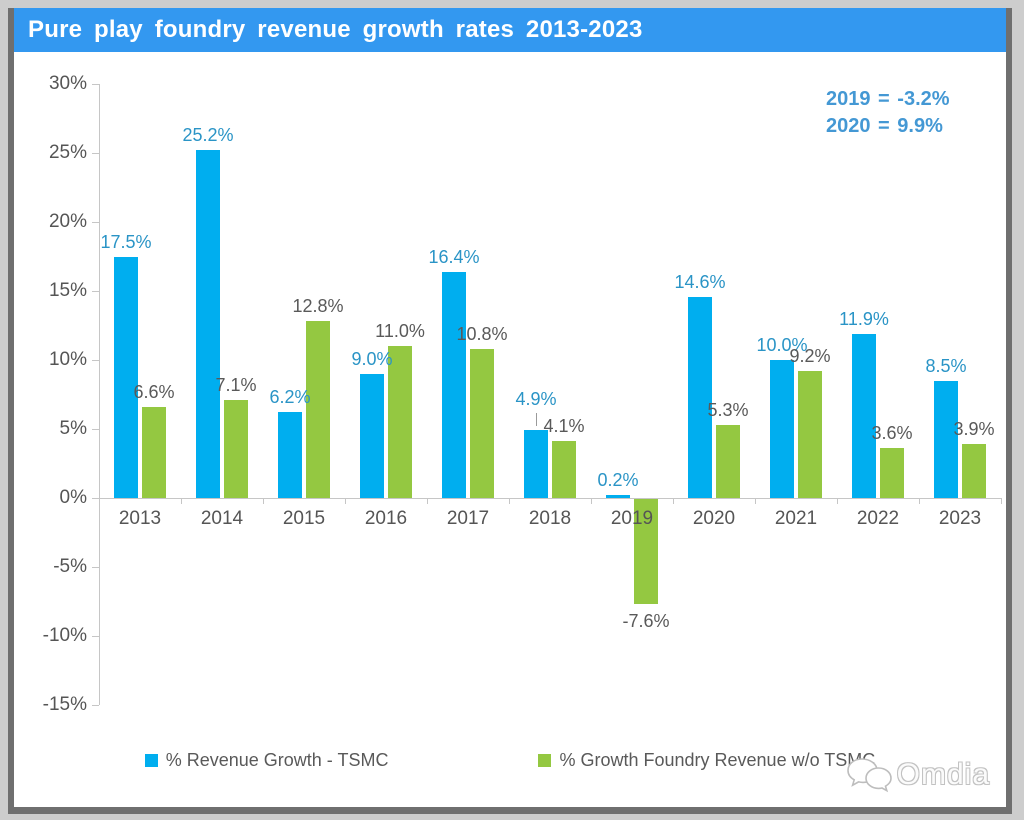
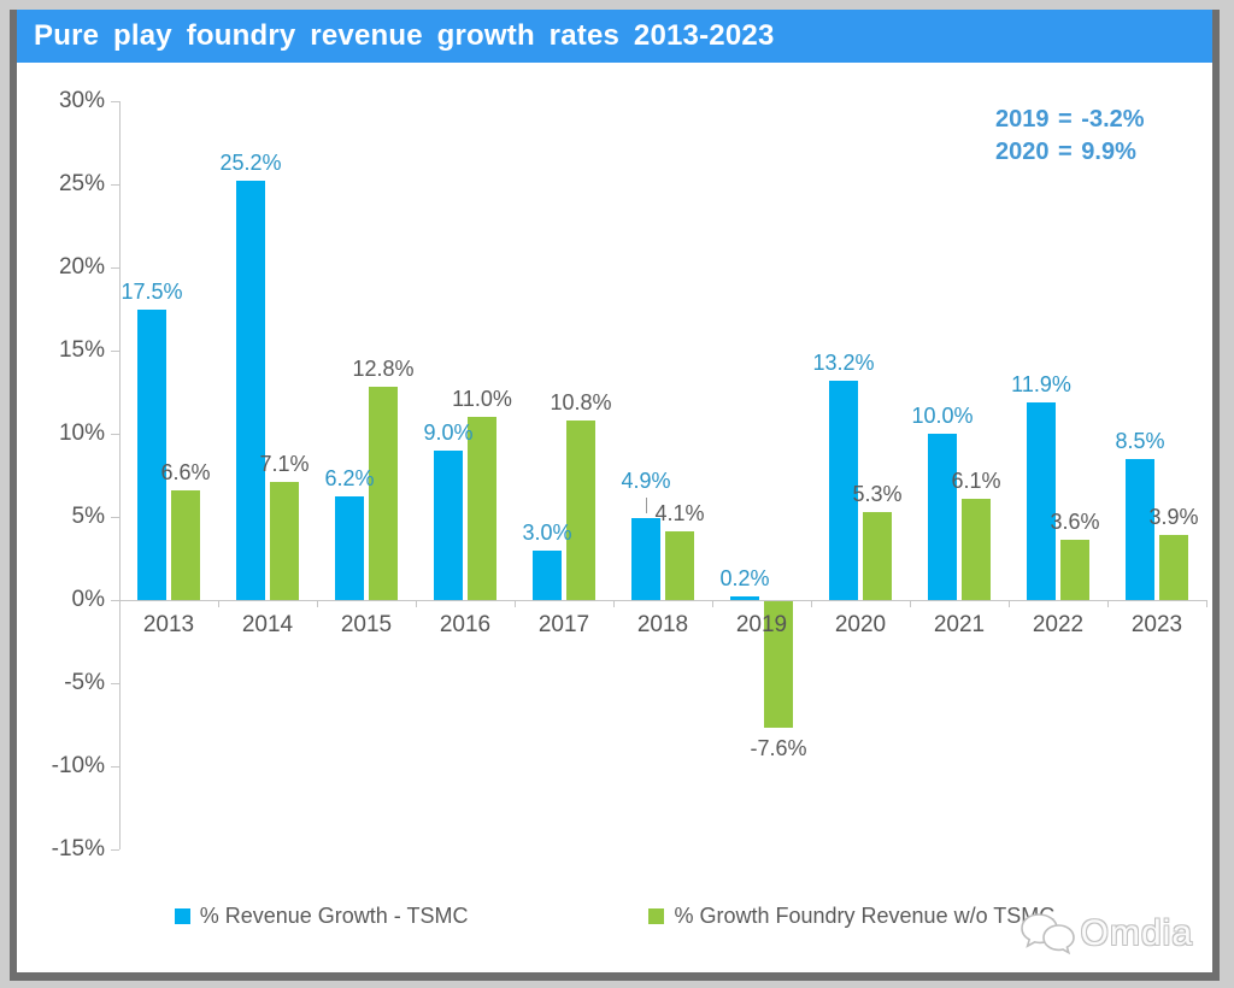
% Revenue Growth - TSMC/2017: 16.4% -> 3.0%
% Revenue Growth - TSMC/2020: 14.6% -> 13.2%
% Growth Foundry Revenue w/o TSMC/2021: 9.2% -> 6.1%
